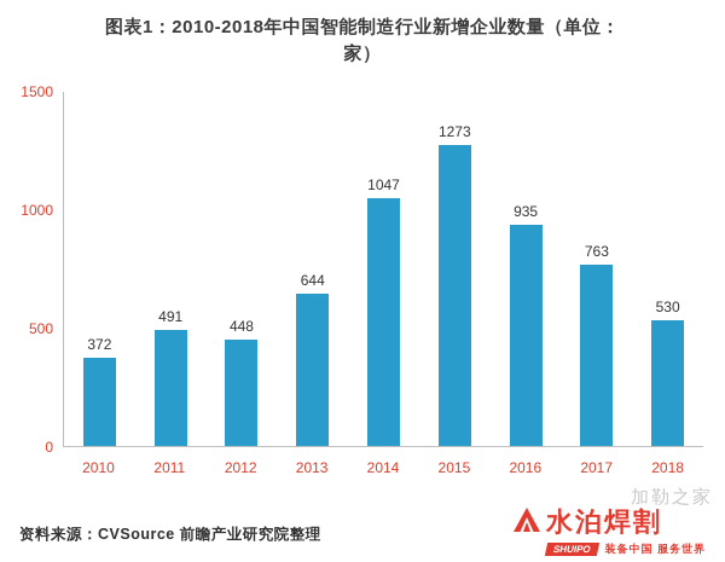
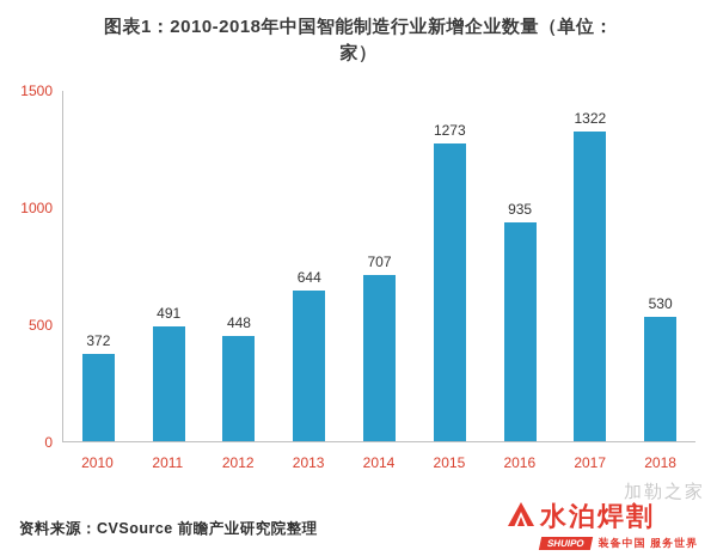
2014: 1047 -> 707
2017: 763 -> 1322
